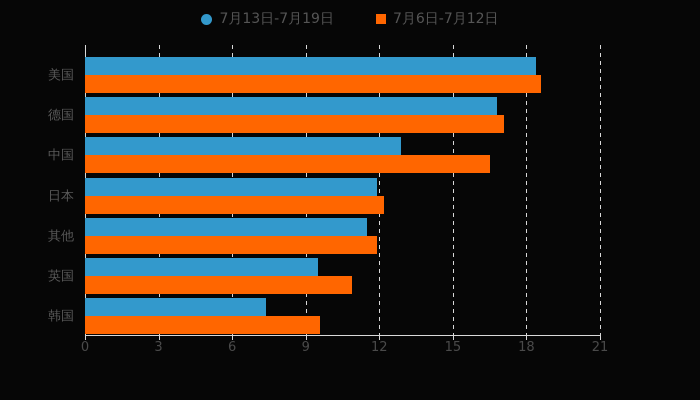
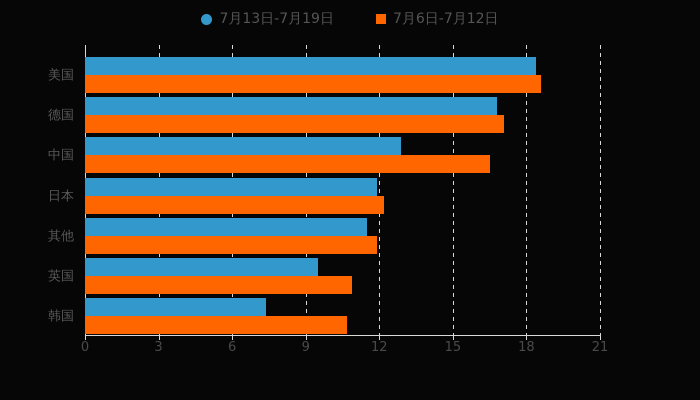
7月6日-7月12日/韩国: 9.6 -> 10.7
